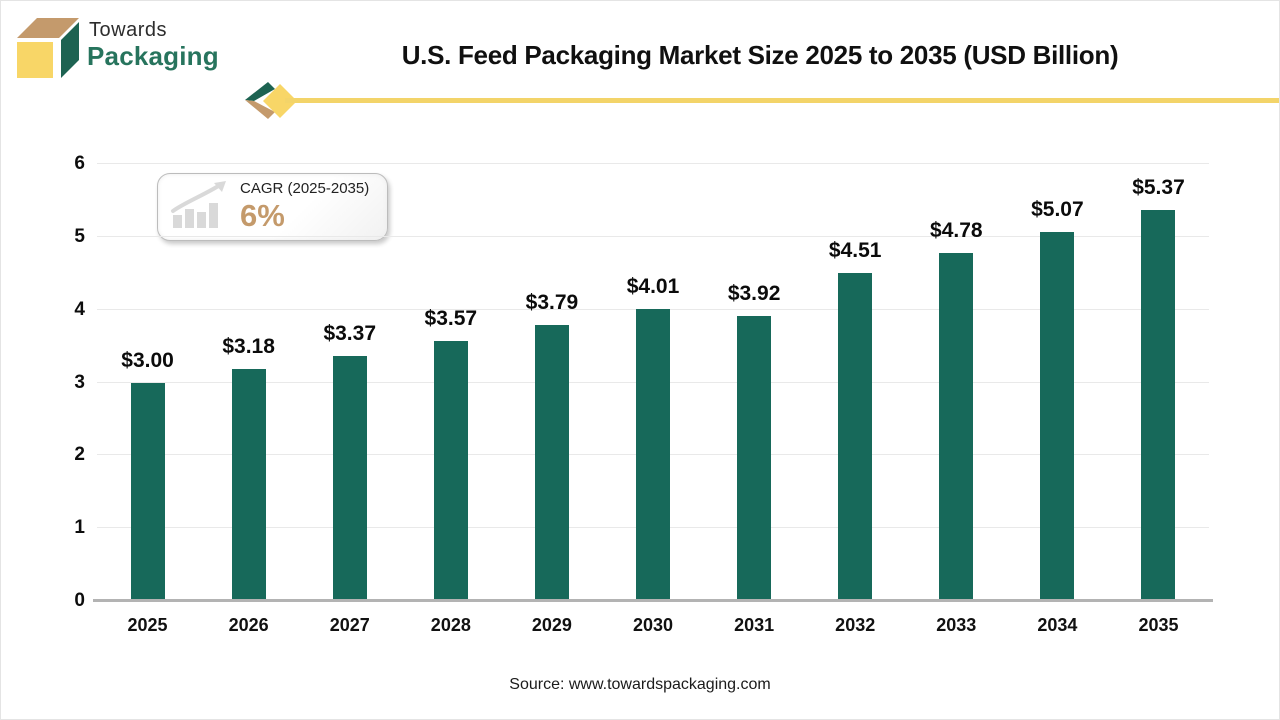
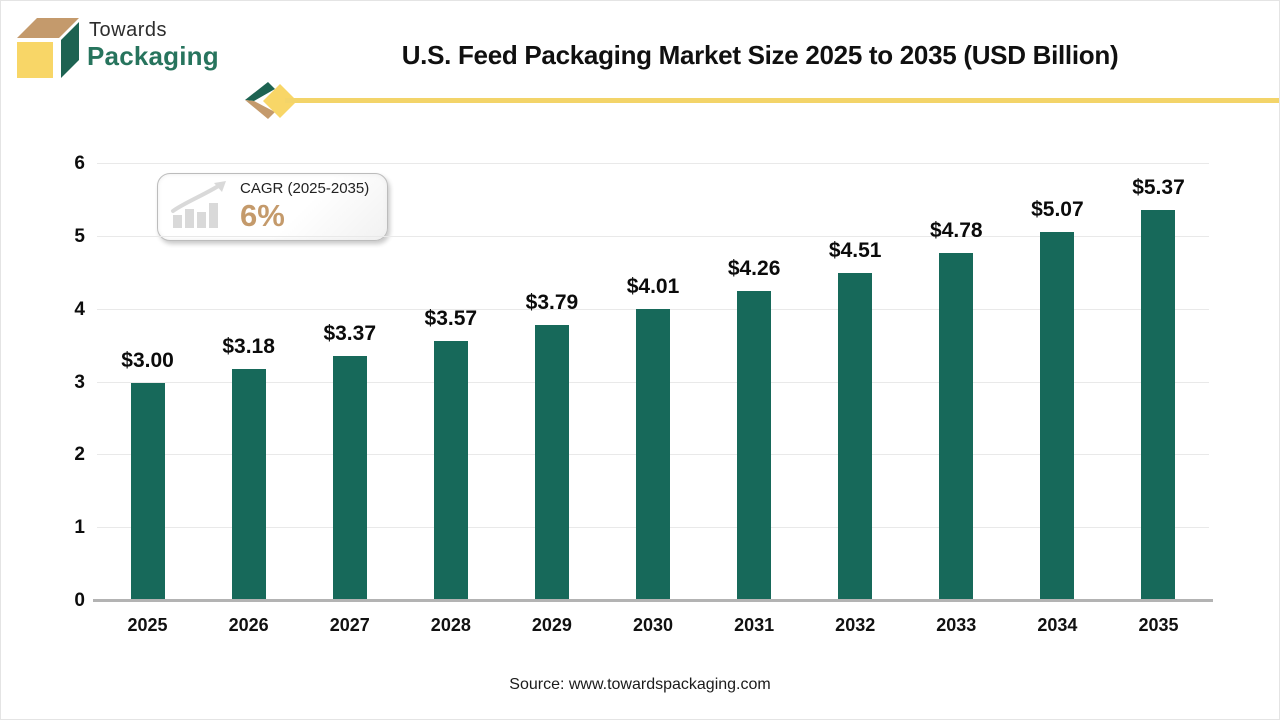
2031: $3.92 -> $4.26
